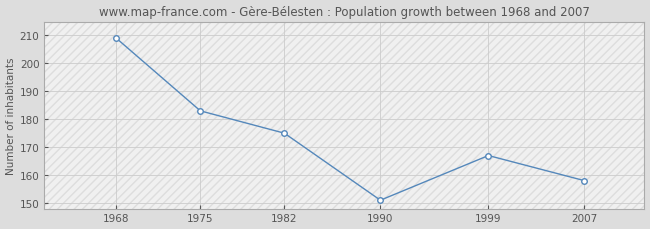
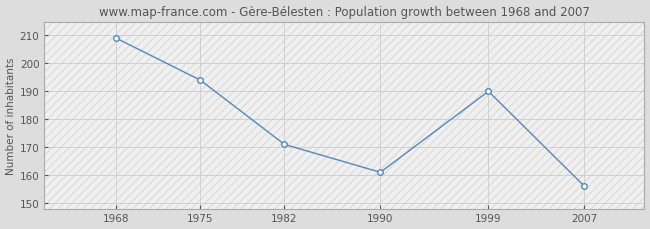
1975: 183 -> 194
1982: 175 -> 171
1990: 151 -> 161
1999: 167 -> 190
2007: 158 -> 156
